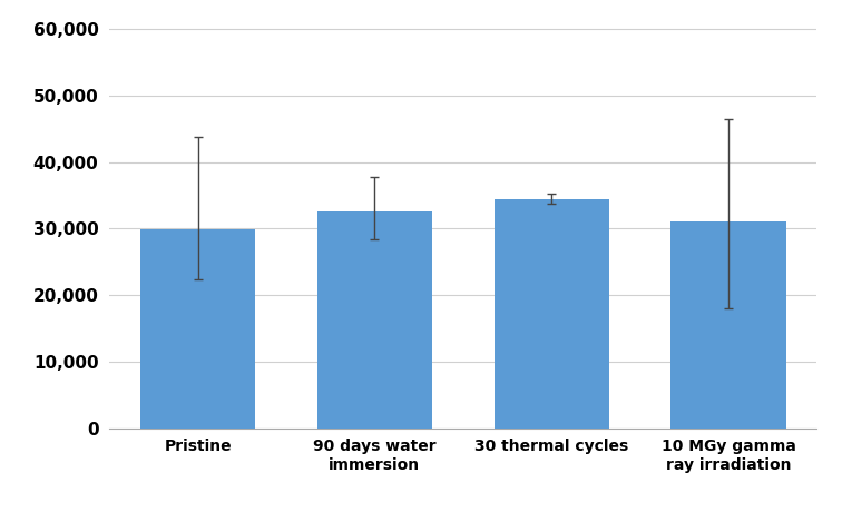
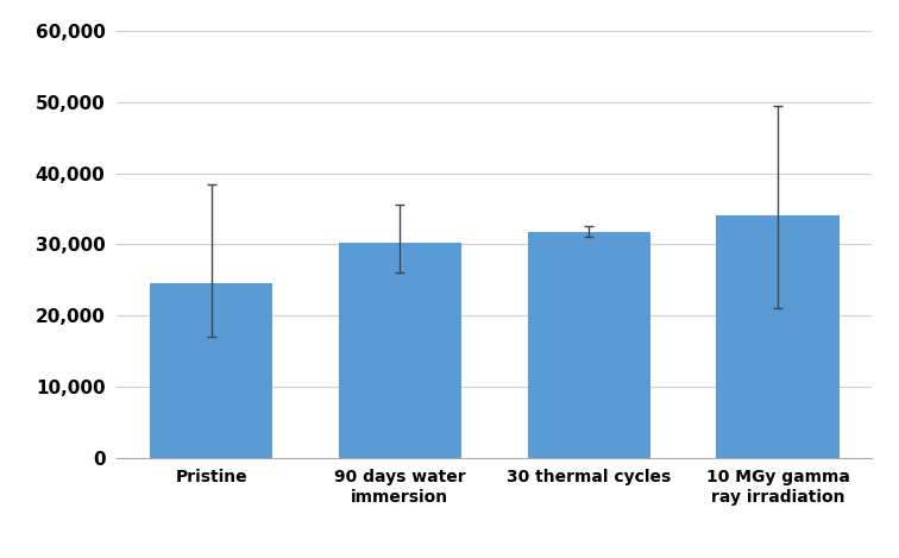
Pristine: 29,800 -> 24,500
90 days water immersion: 32,600 -> 30,300
30 thermal cycles: 34,400 -> 31,700
10 MGy gamma ray irradiation: 31,000 -> 34,000
